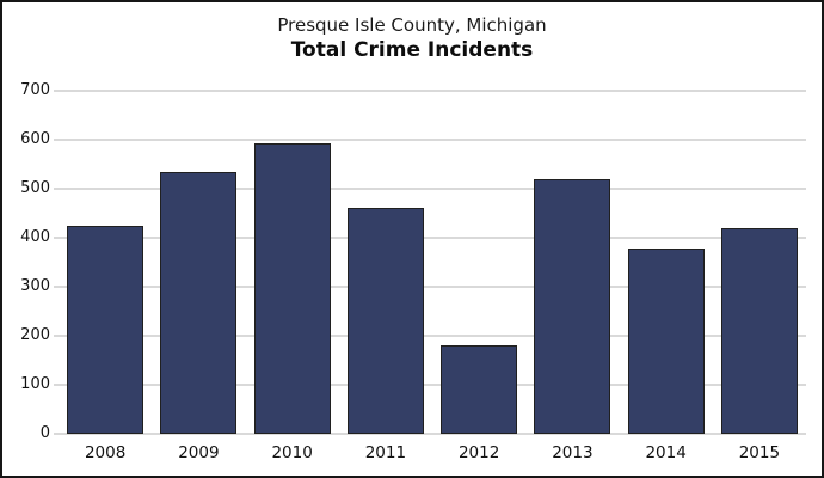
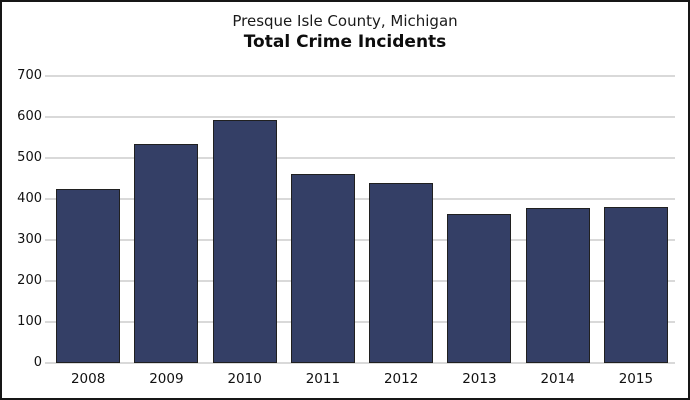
2012: 180 -> 440
2013: 520 -> 360
2015: 420 -> 380
